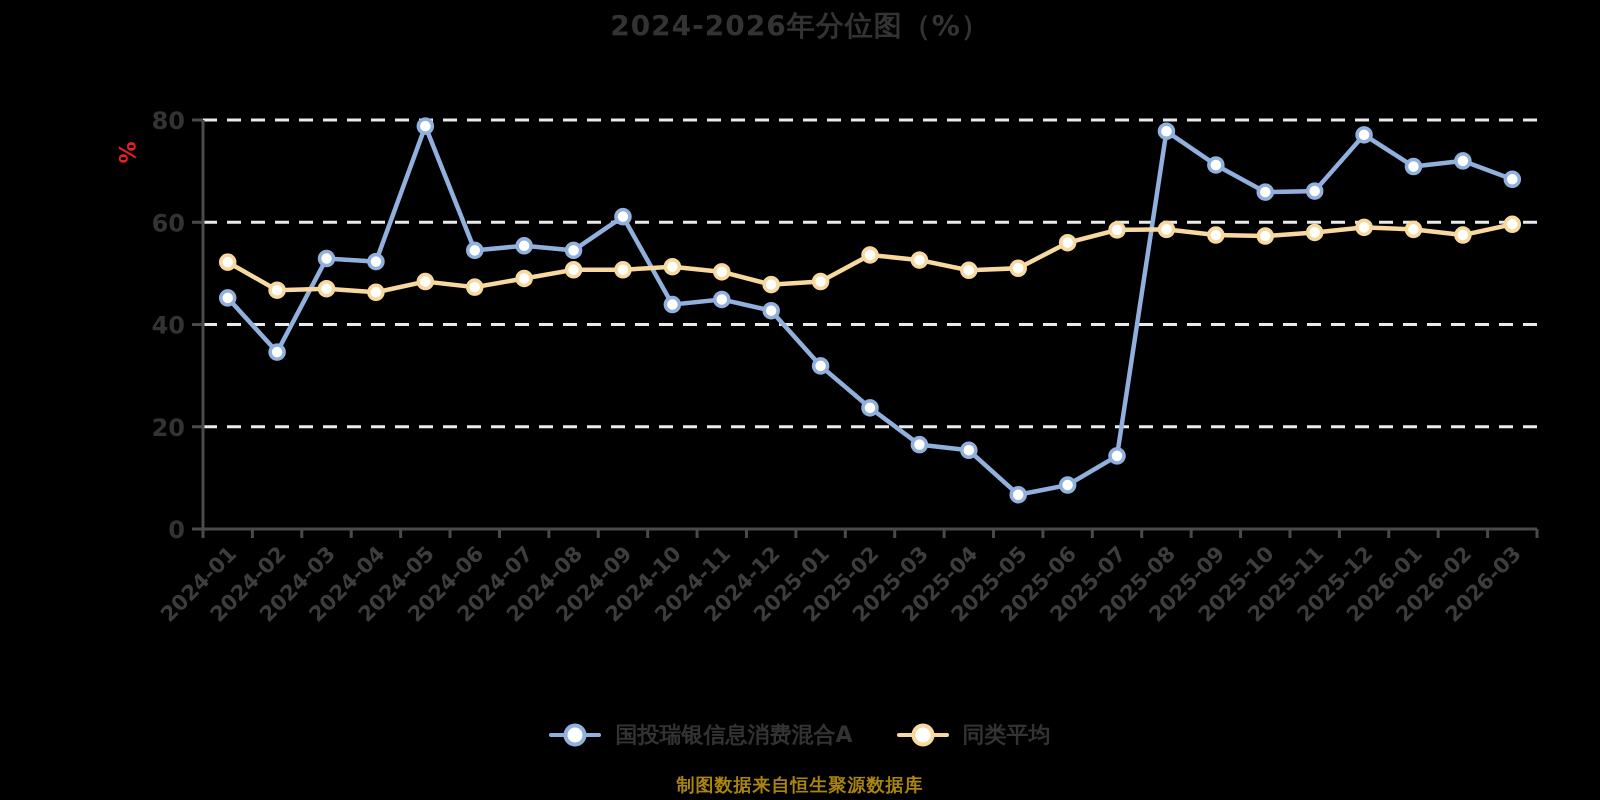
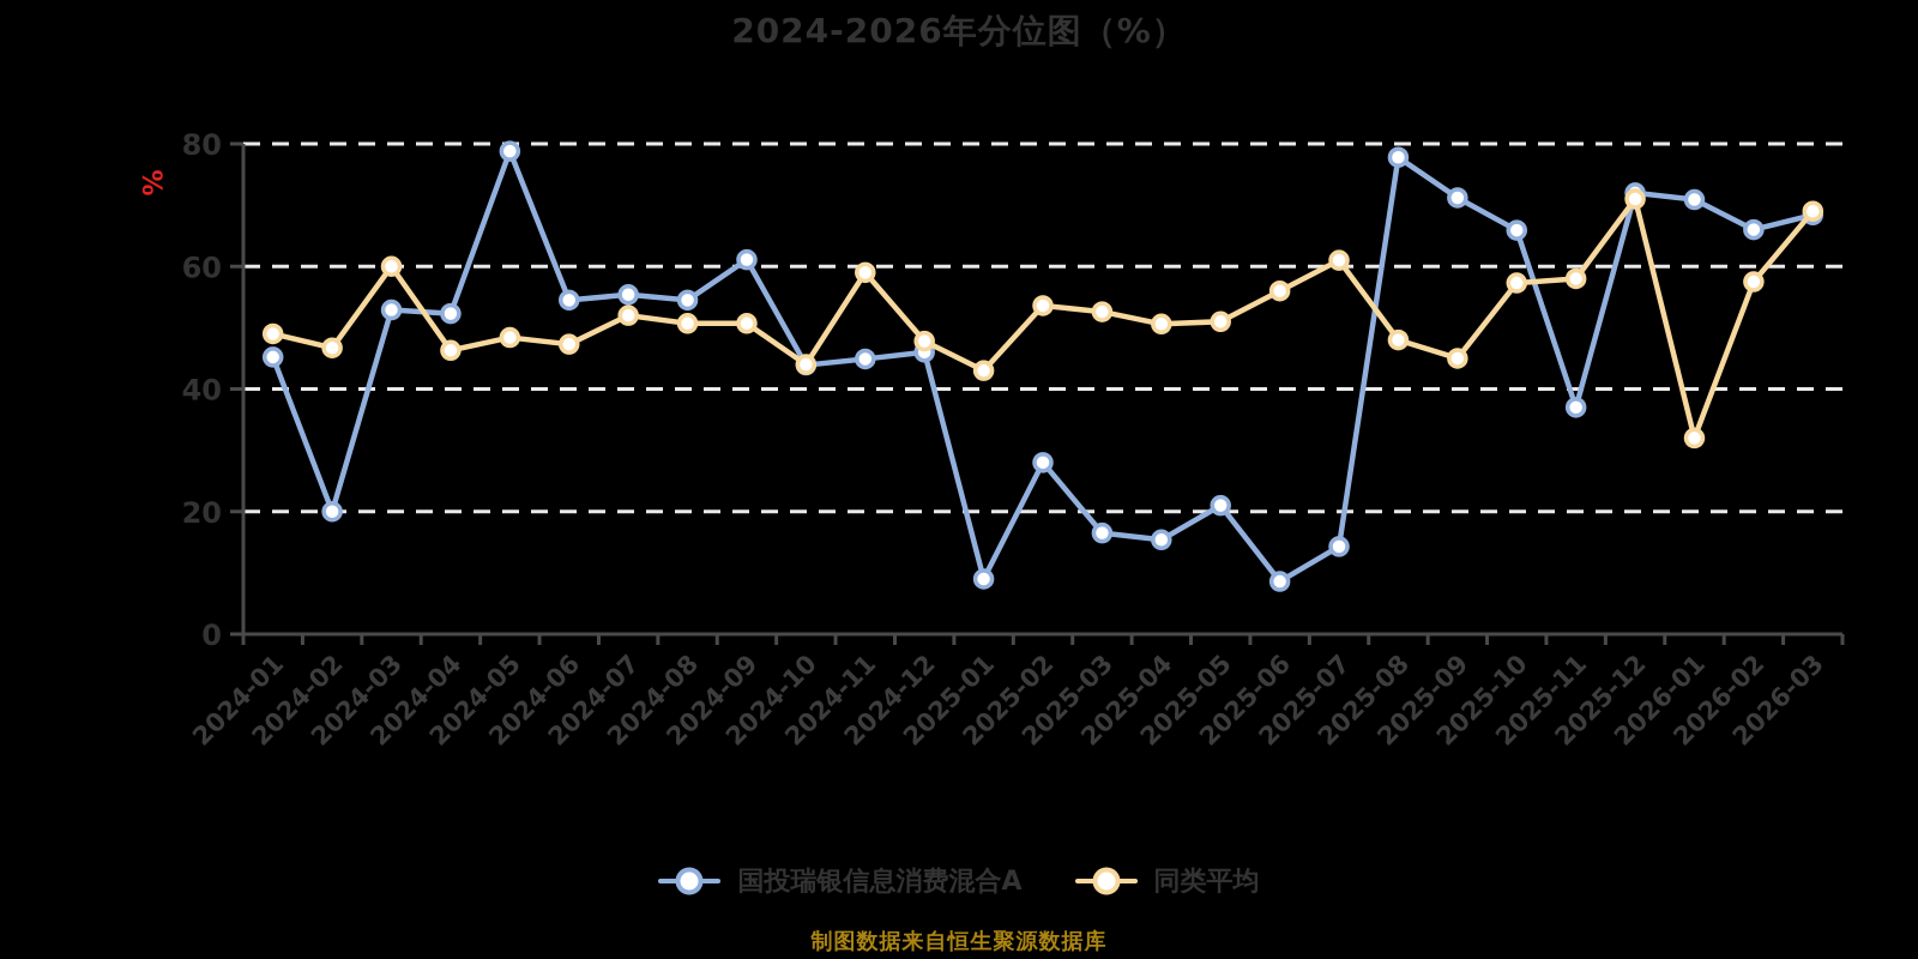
同类平均/2024-01: 52 -> 49
国投瑞银信息消费混合A/2024-02: 35 -> 20
同类平均/2024-03: 47 -> 60
同类平均/2024-07: 49 -> 52
同类平均/2024-10: 51 -> 44
同类平均/2024-11: 50 -> 59
国投瑞银信息消费混合A/2024-12: 43 -> 46
国投瑞银信息消费混合A/2025-01: 32 -> 9
同类平均/2025-01: 48 -> 43
国投瑞银信息消费混合A/2025-02: 24 -> 28
国投瑞银信息消费混合A/2025-05: 7 -> 21
同类平均/2025-07: 58 -> 61
同类平均/2025-08: 59 -> 48
同类平均/2025-09: 58 -> 45
国投瑞银信息消费混合A/2025-11: 66 -> 37
国投瑞银信息消费混合A/2025-12: 77 -> 72
同类平均/2025-12: 59 -> 71
同类平均/2026-01: 59 -> 32
国投瑞银信息消费混合A/2026-02: 72 -> 66
同类平均/2026-03: 60 -> 69
